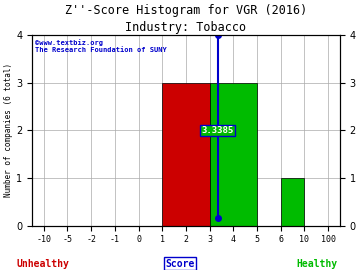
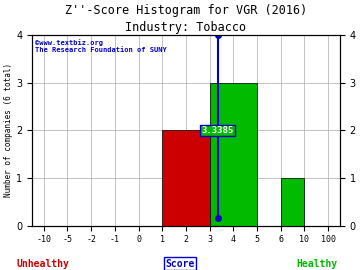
2: 3 -> 2
